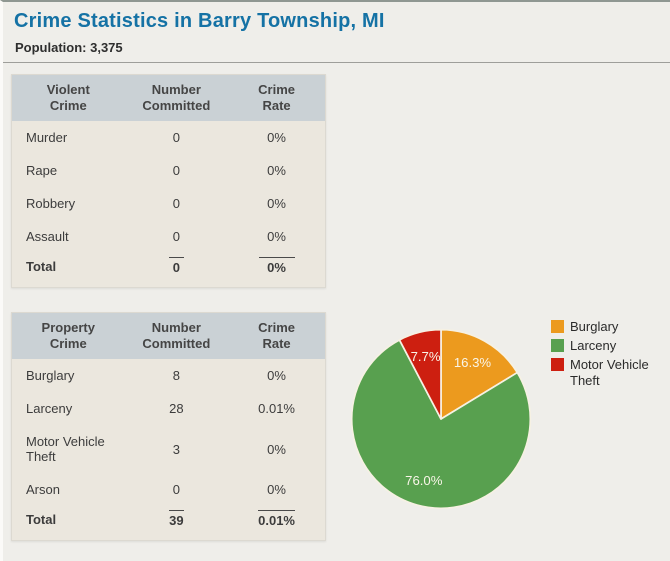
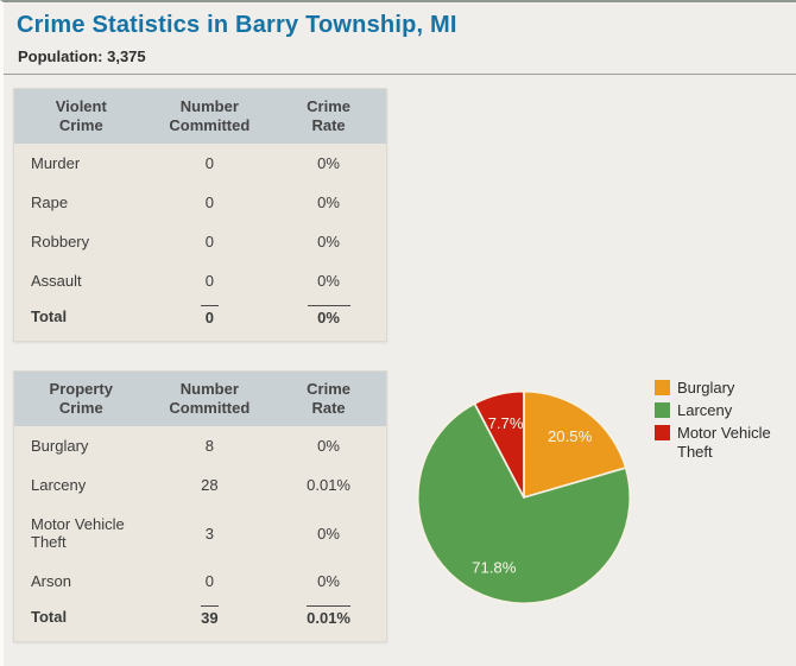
Burglary: 16.3% -> 20.5%
Larceny: 76.0% -> 71.8%
